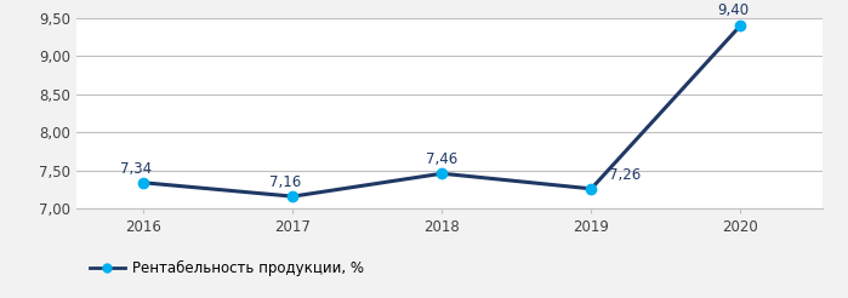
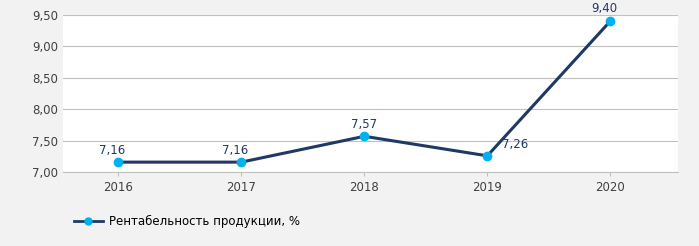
2016: 7,34 -> 7,16
2018: 7,46 -> 7,57
